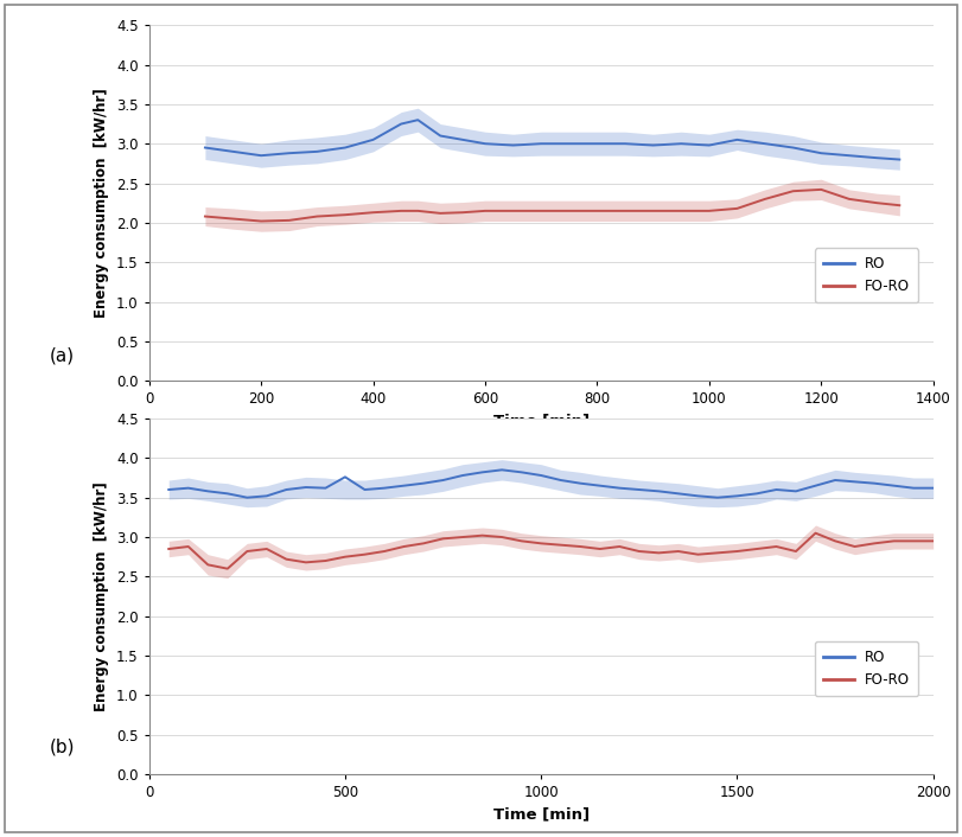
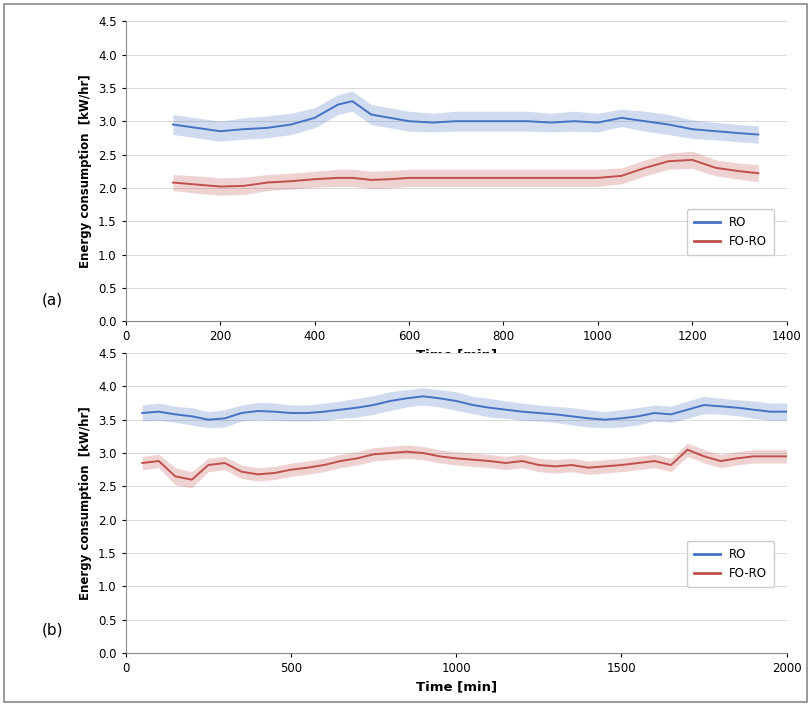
RO/500: 3.76 -> 3.60
